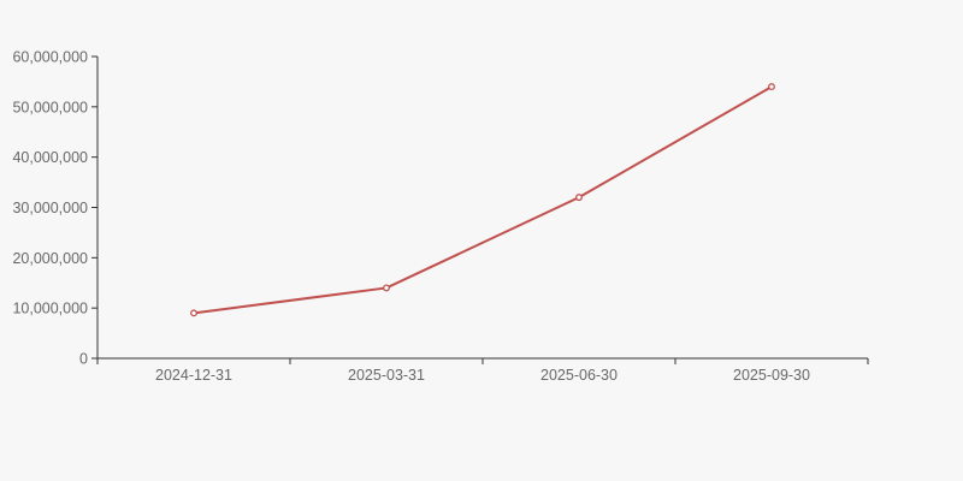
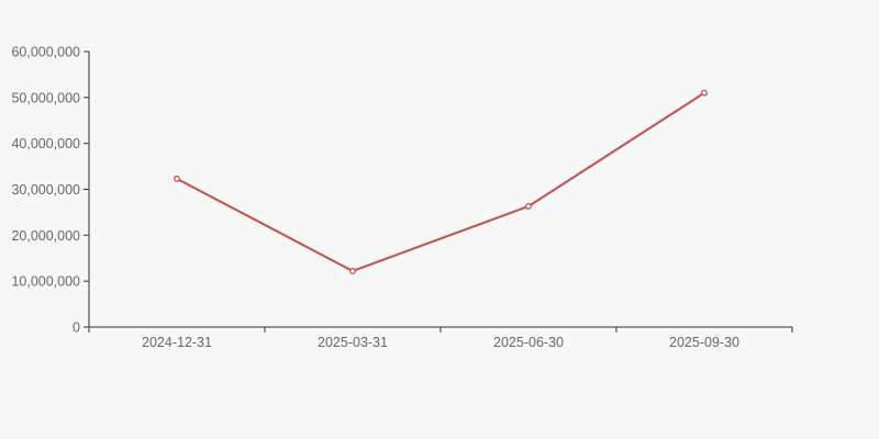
2024-12-31: 9000000 -> 32000000
2025-03-31: 14000000 -> 12000000
2025-06-30: 32000000 -> 26000000
2025-09-30: 54000000 -> 51000000
